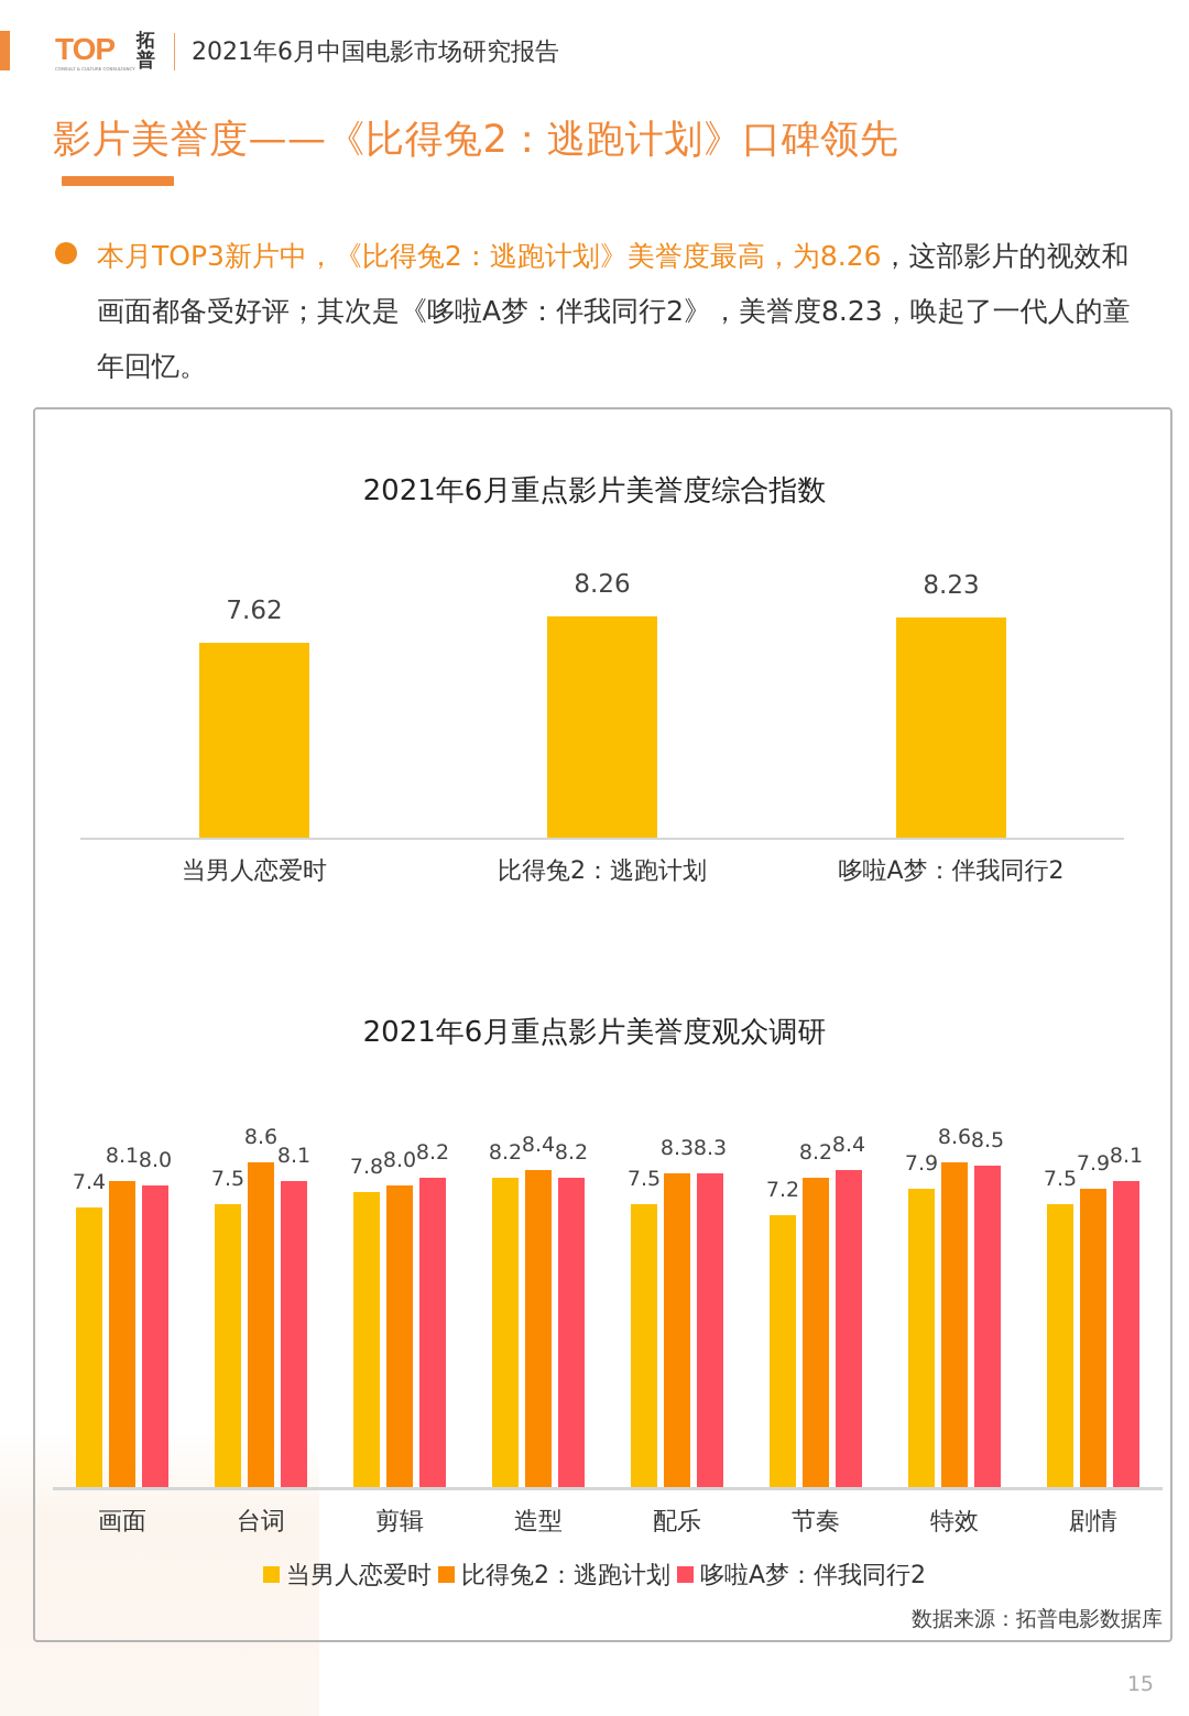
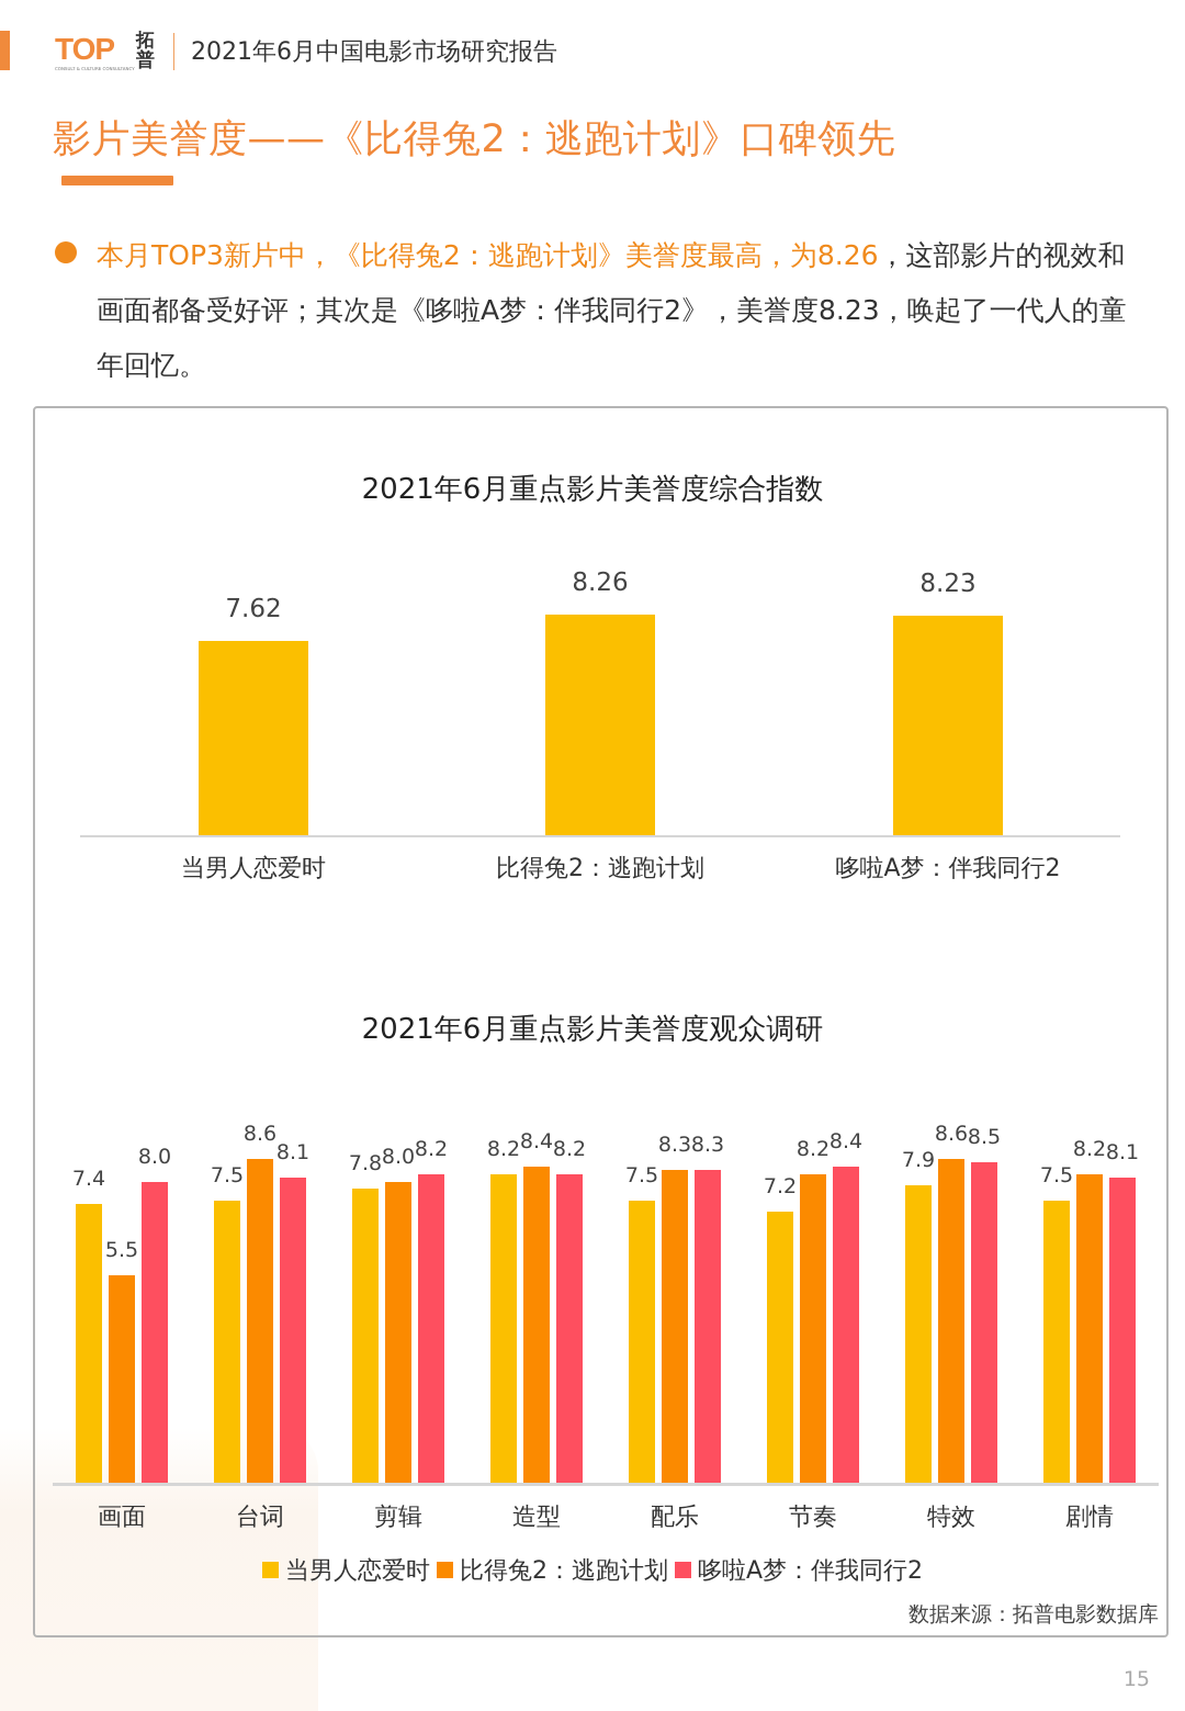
2021年6月重点影片美誉度观众调研/比得兔2：逃跑计划/画面: 8.1 -> 5.5
2021年6月重点影片美誉度观众调研/比得兔2：逃跑计划/剧情: 7.9 -> 8.2
